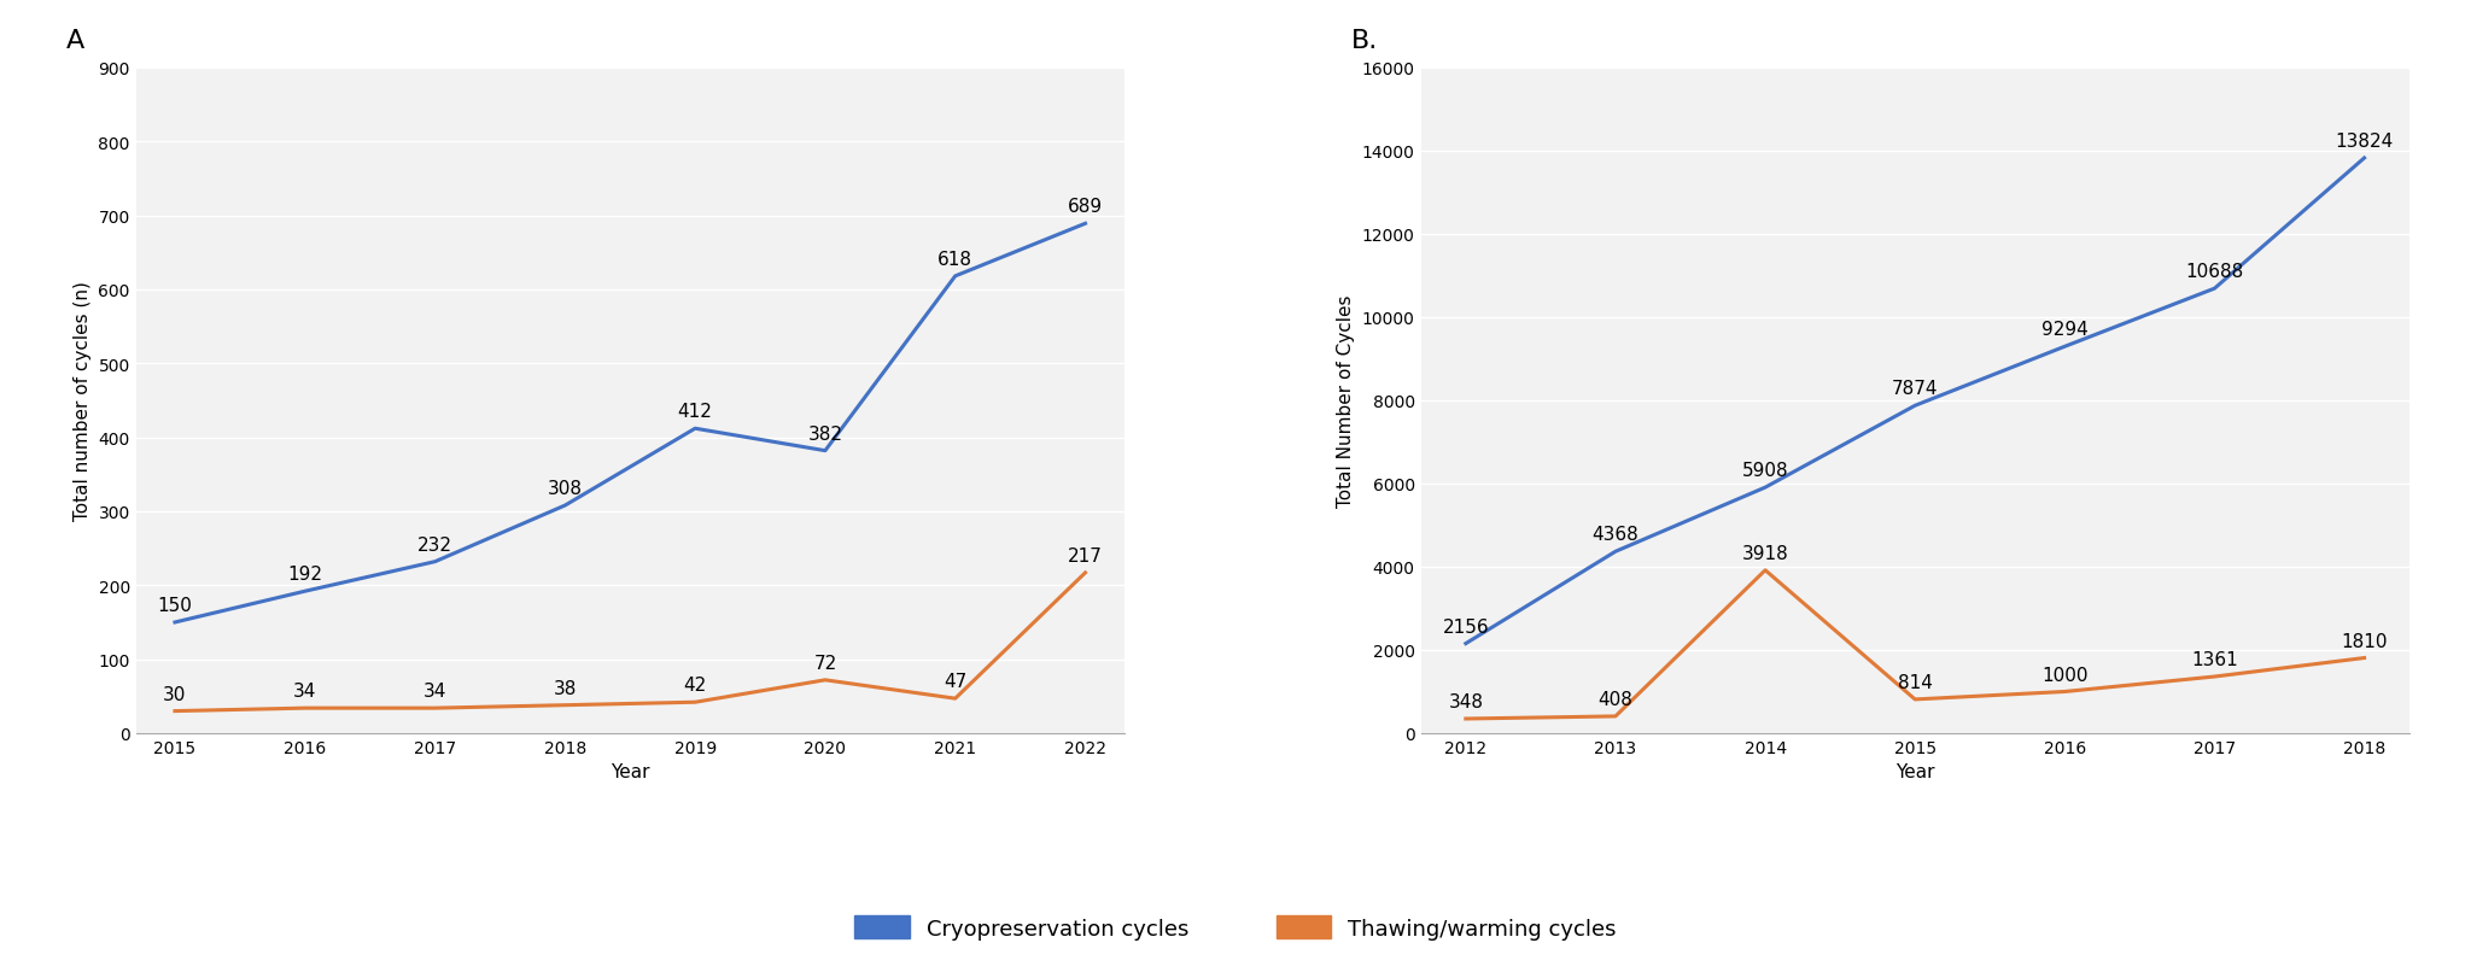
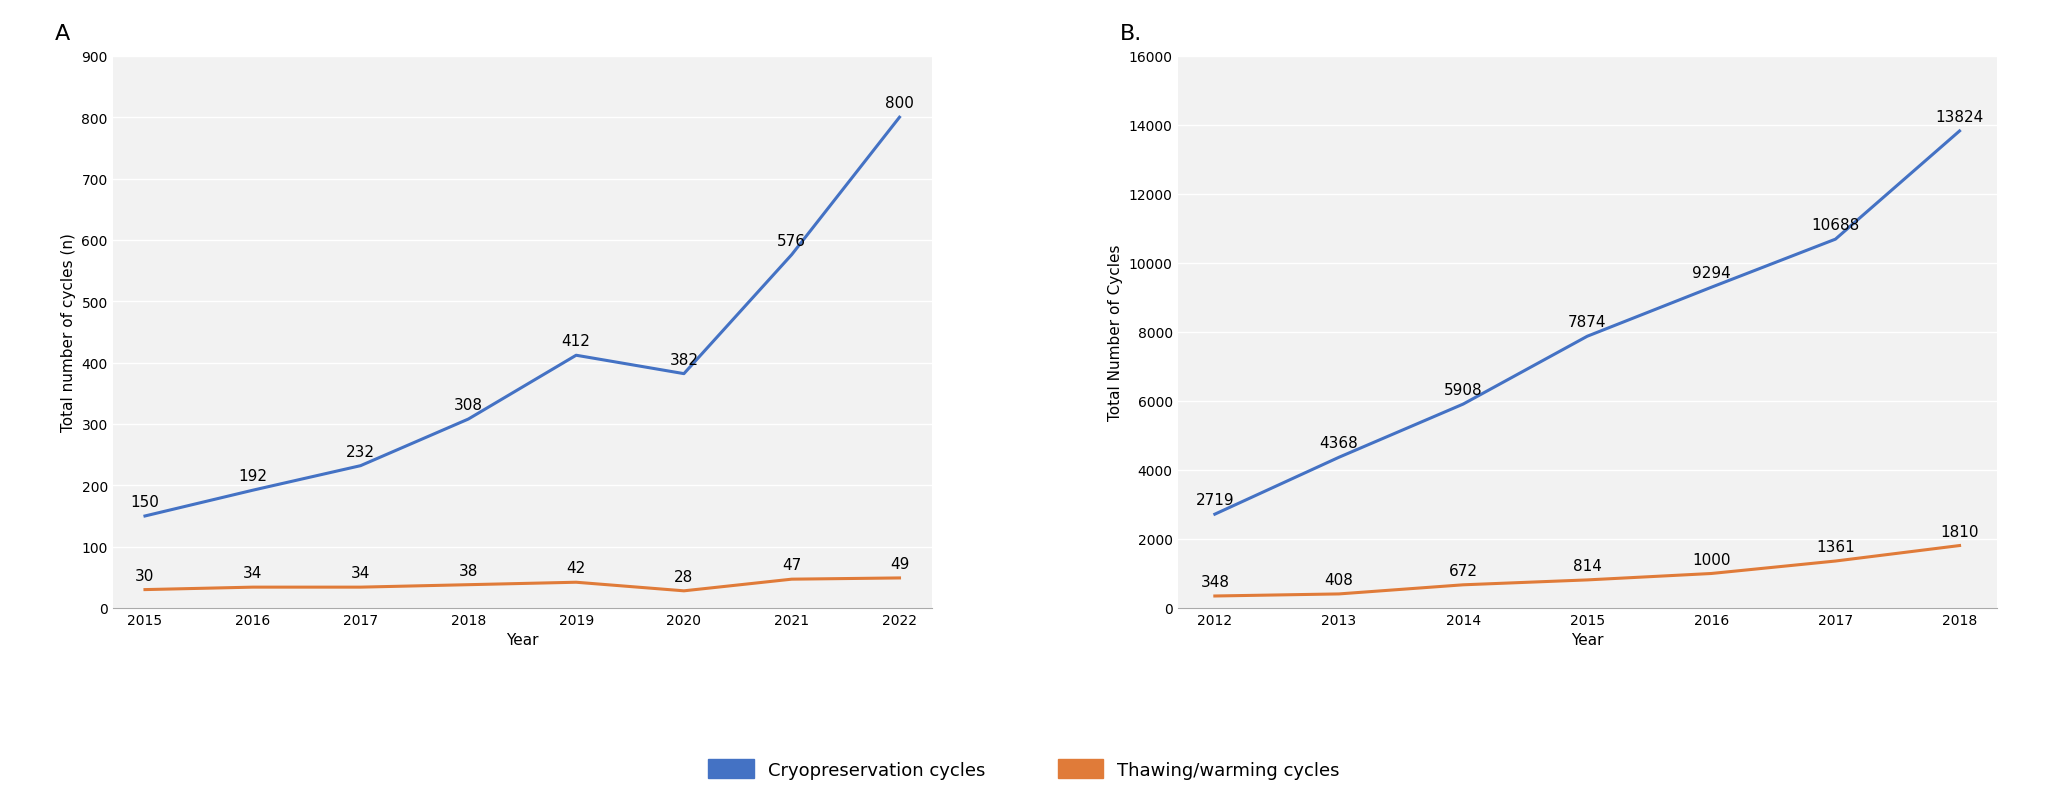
Thawing/warming cycles/2020: 72 -> 28
Cryopreservation cycles/2021: 618 -> 576
Cryopreservation cycles/2022: 689 -> 800
Thawing/warming cycles/2022: 217 -> 49
Cryopreservation cycles/2012: 2156 -> 2719
Thawing/warming cycles/2014: 3918 -> 672
